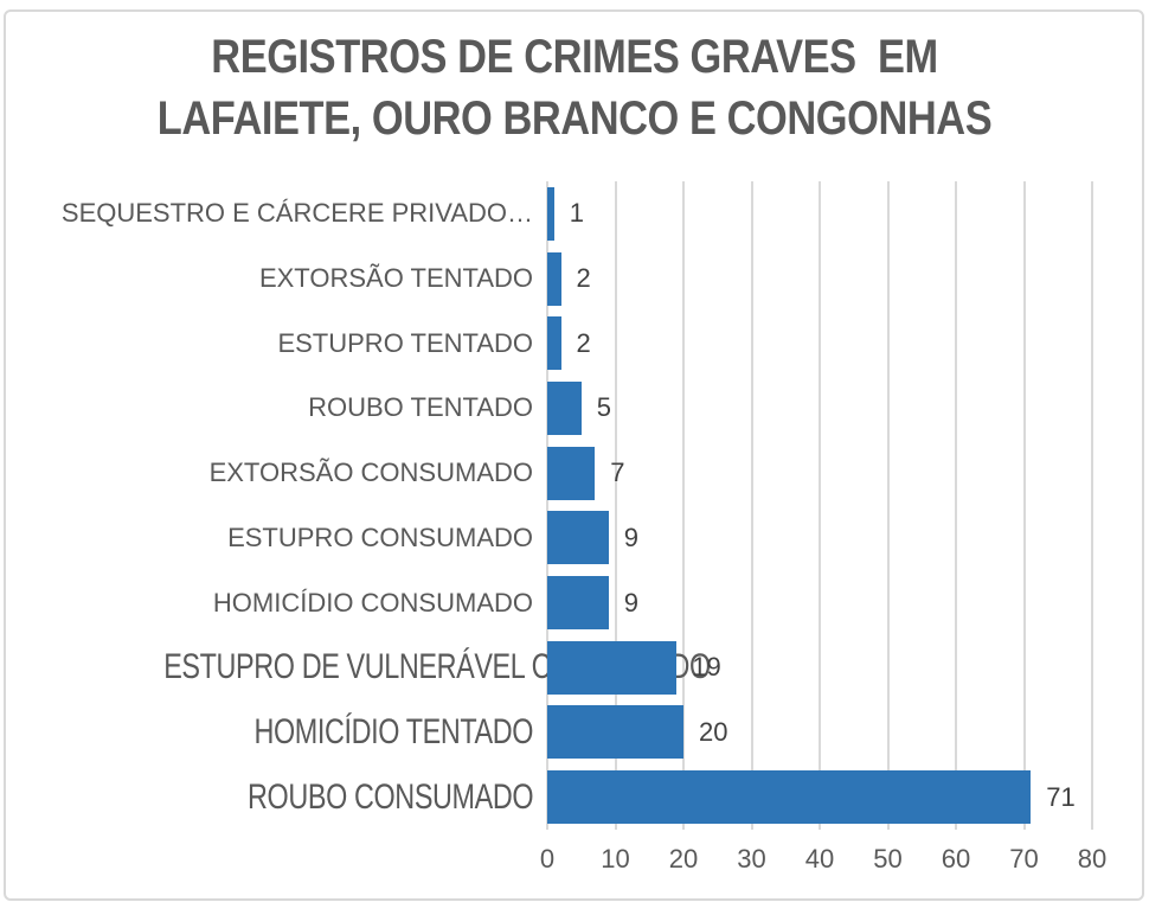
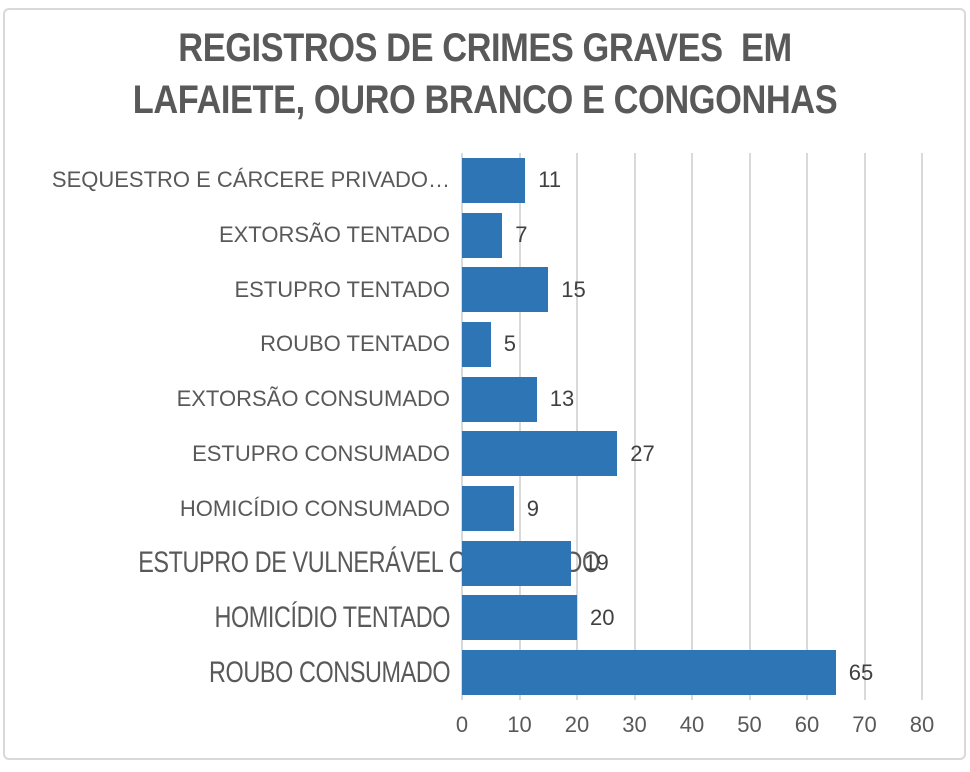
SEQUESTRO E CÁRCERE PRIVADO…: 1 -> 11
EXTORSÃO TENTADO: 2 -> 7
ESTUPRO TENTADO: 2 -> 15
EXTORSÃO CONSUMADO: 7 -> 13
ESTUPRO CONSUMADO: 9 -> 27
ROUBO CONSUMADO: 71 -> 65
